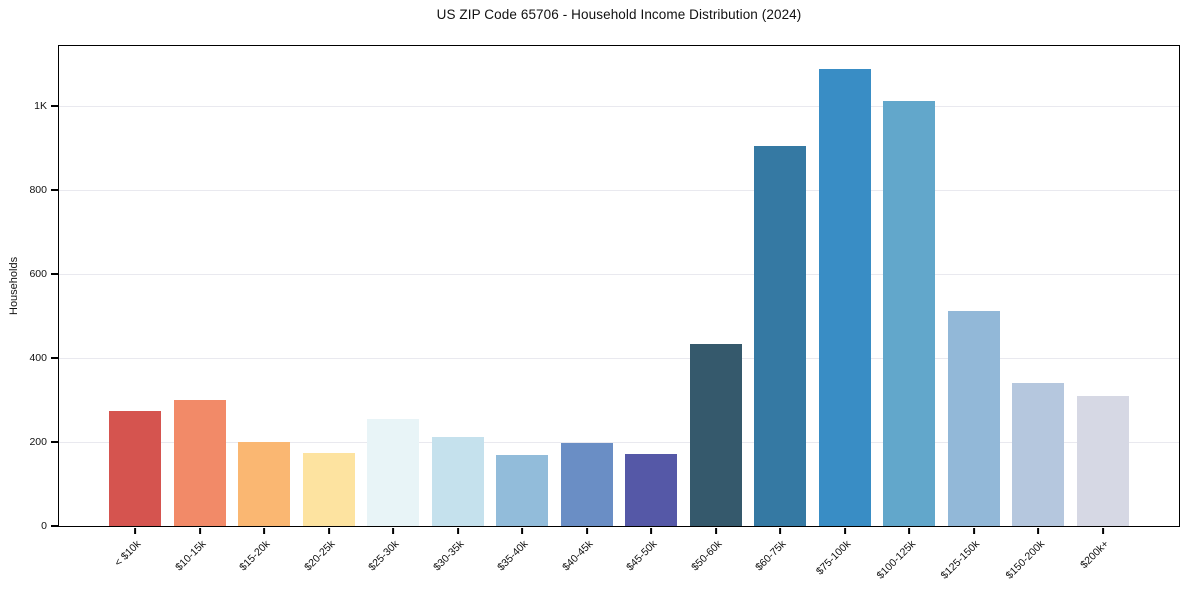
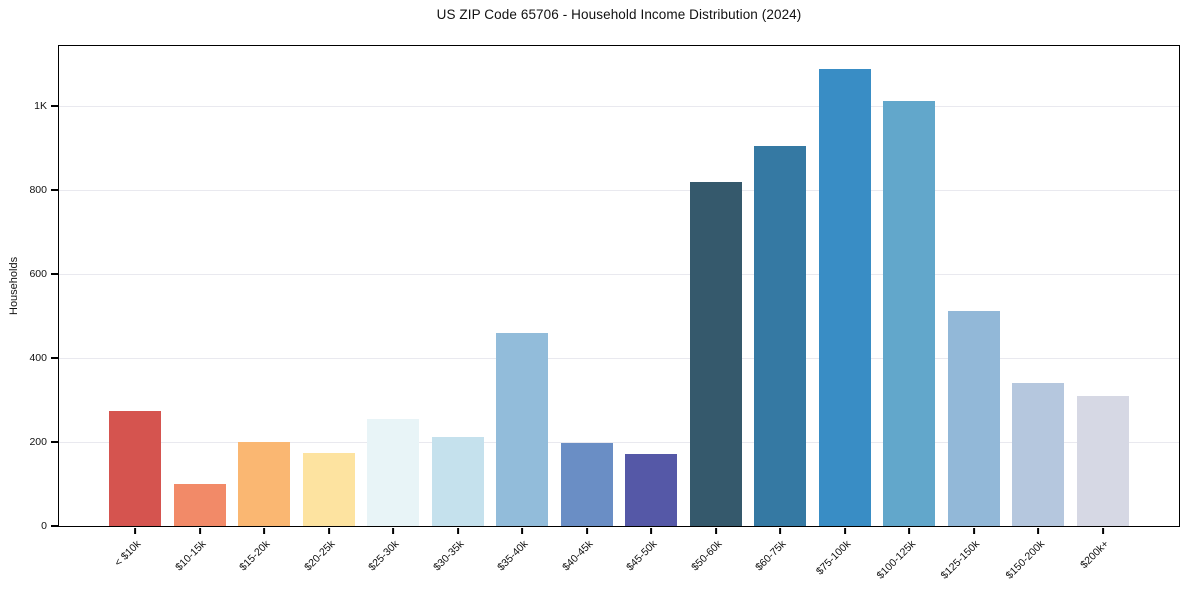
$10-15k: 300 -> 100
$35-40k: 170 -> 460
$50-60k: 430 -> 820
